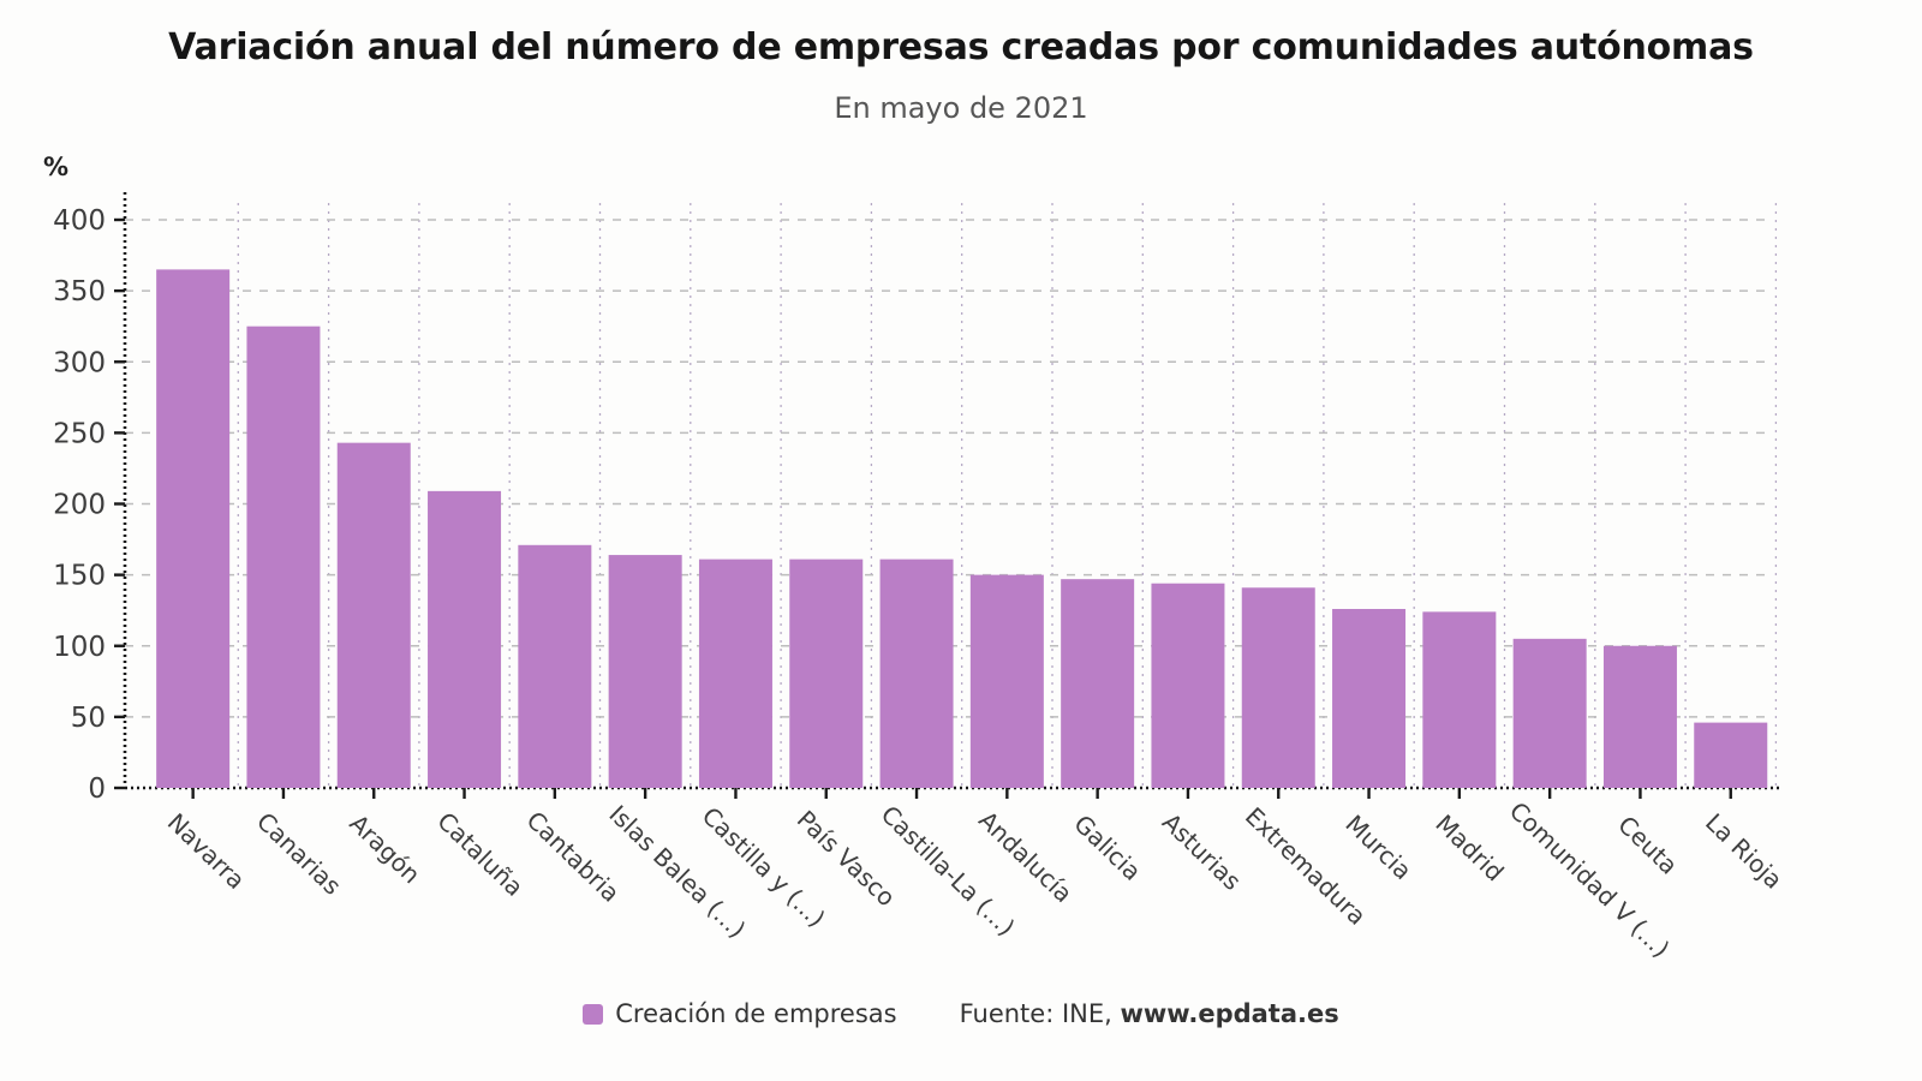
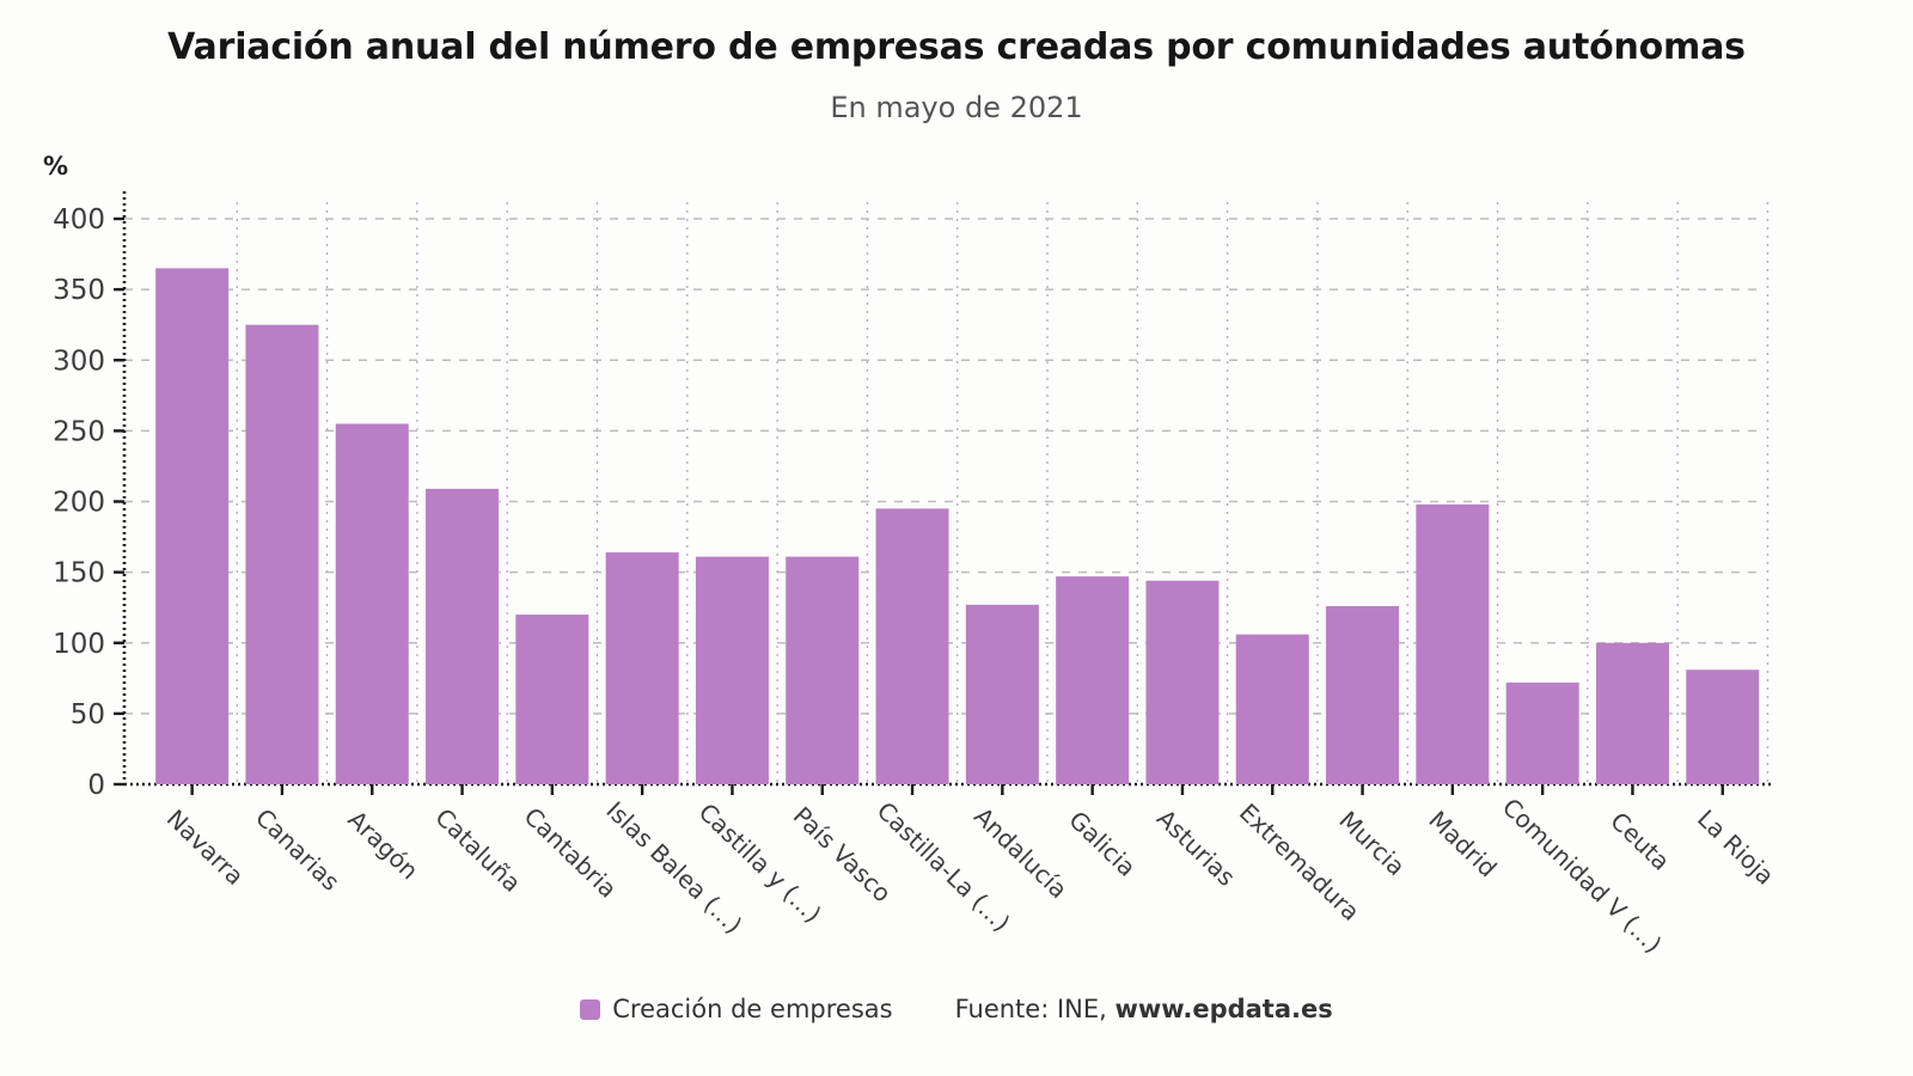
Aragón: 243 -> 255
Cantabria: 171 -> 120
Castilla-La (...): 161 -> 195
Andalucía: 150 -> 127
Extremadura: 141 -> 106
Madrid: 124 -> 198
Comunidad V (...): 105 -> 72
La Rioja: 46 -> 81
